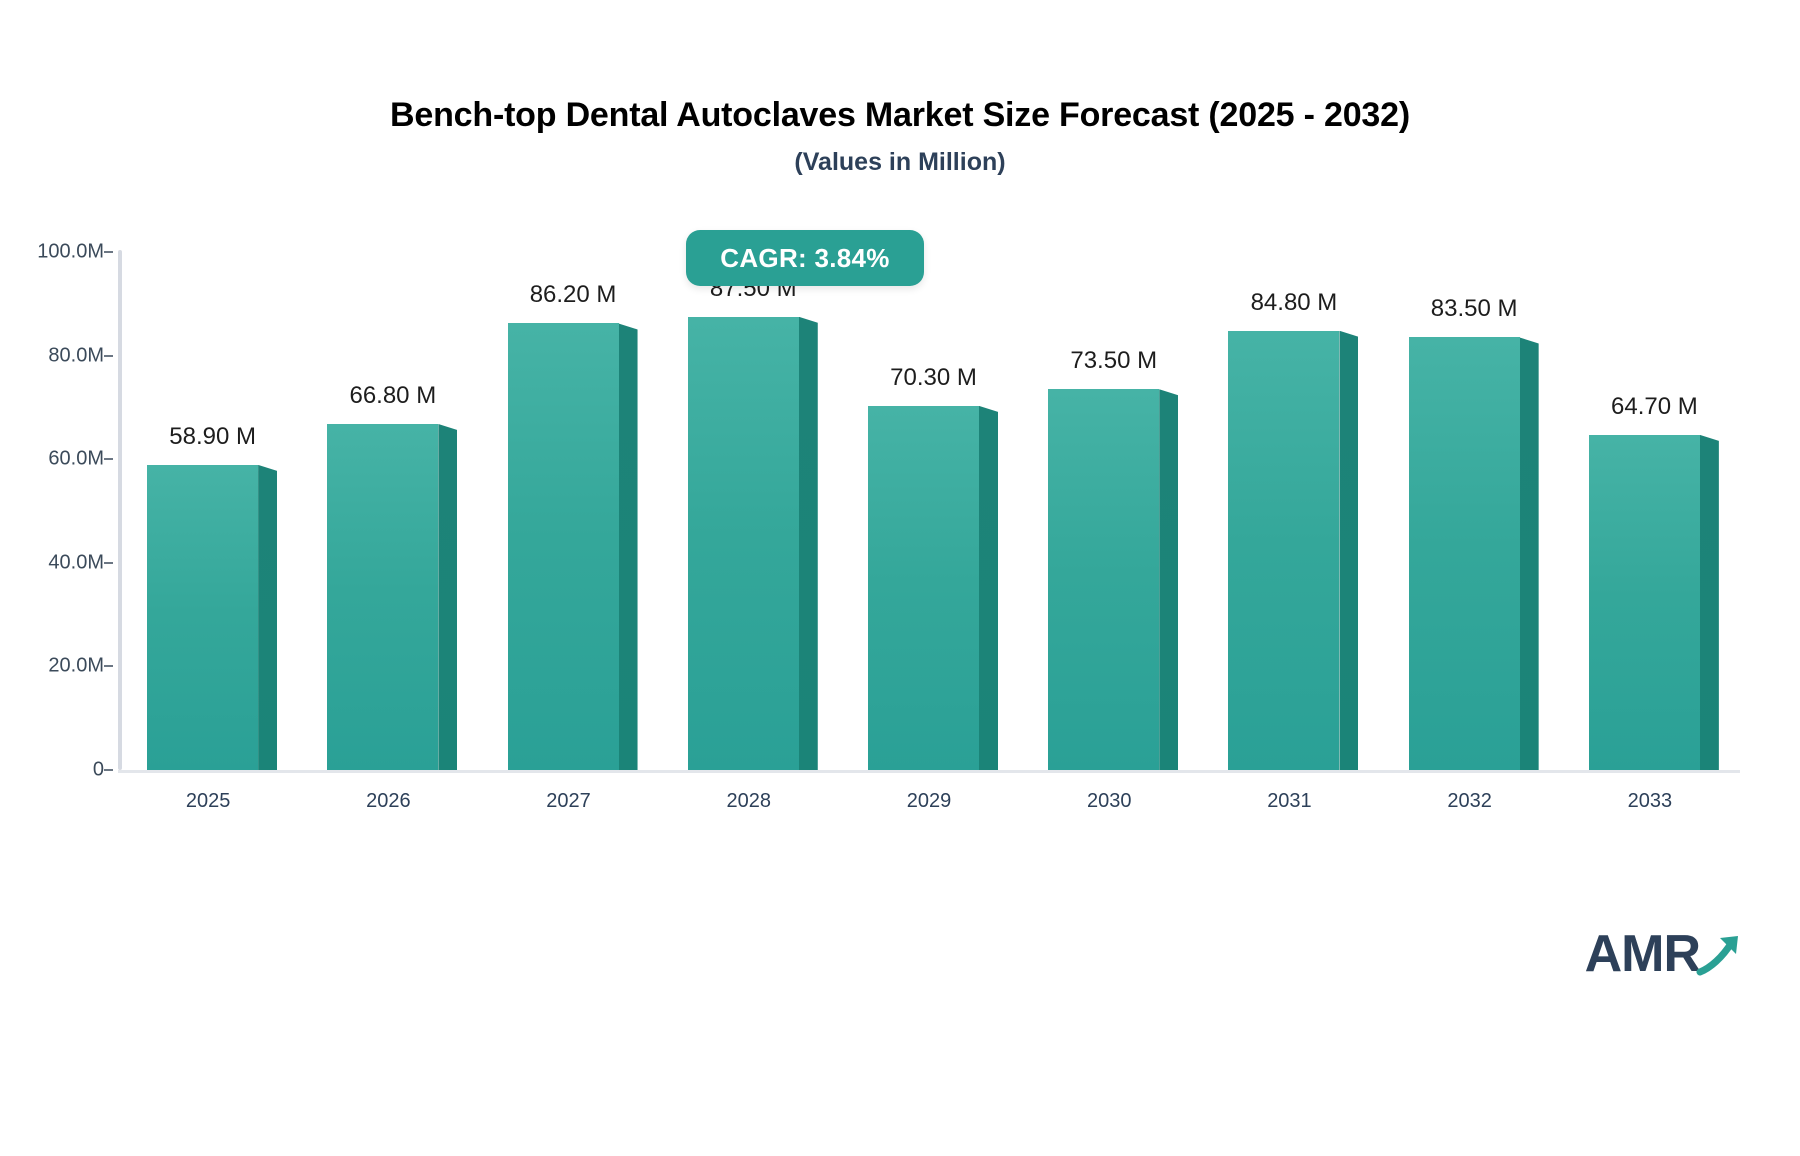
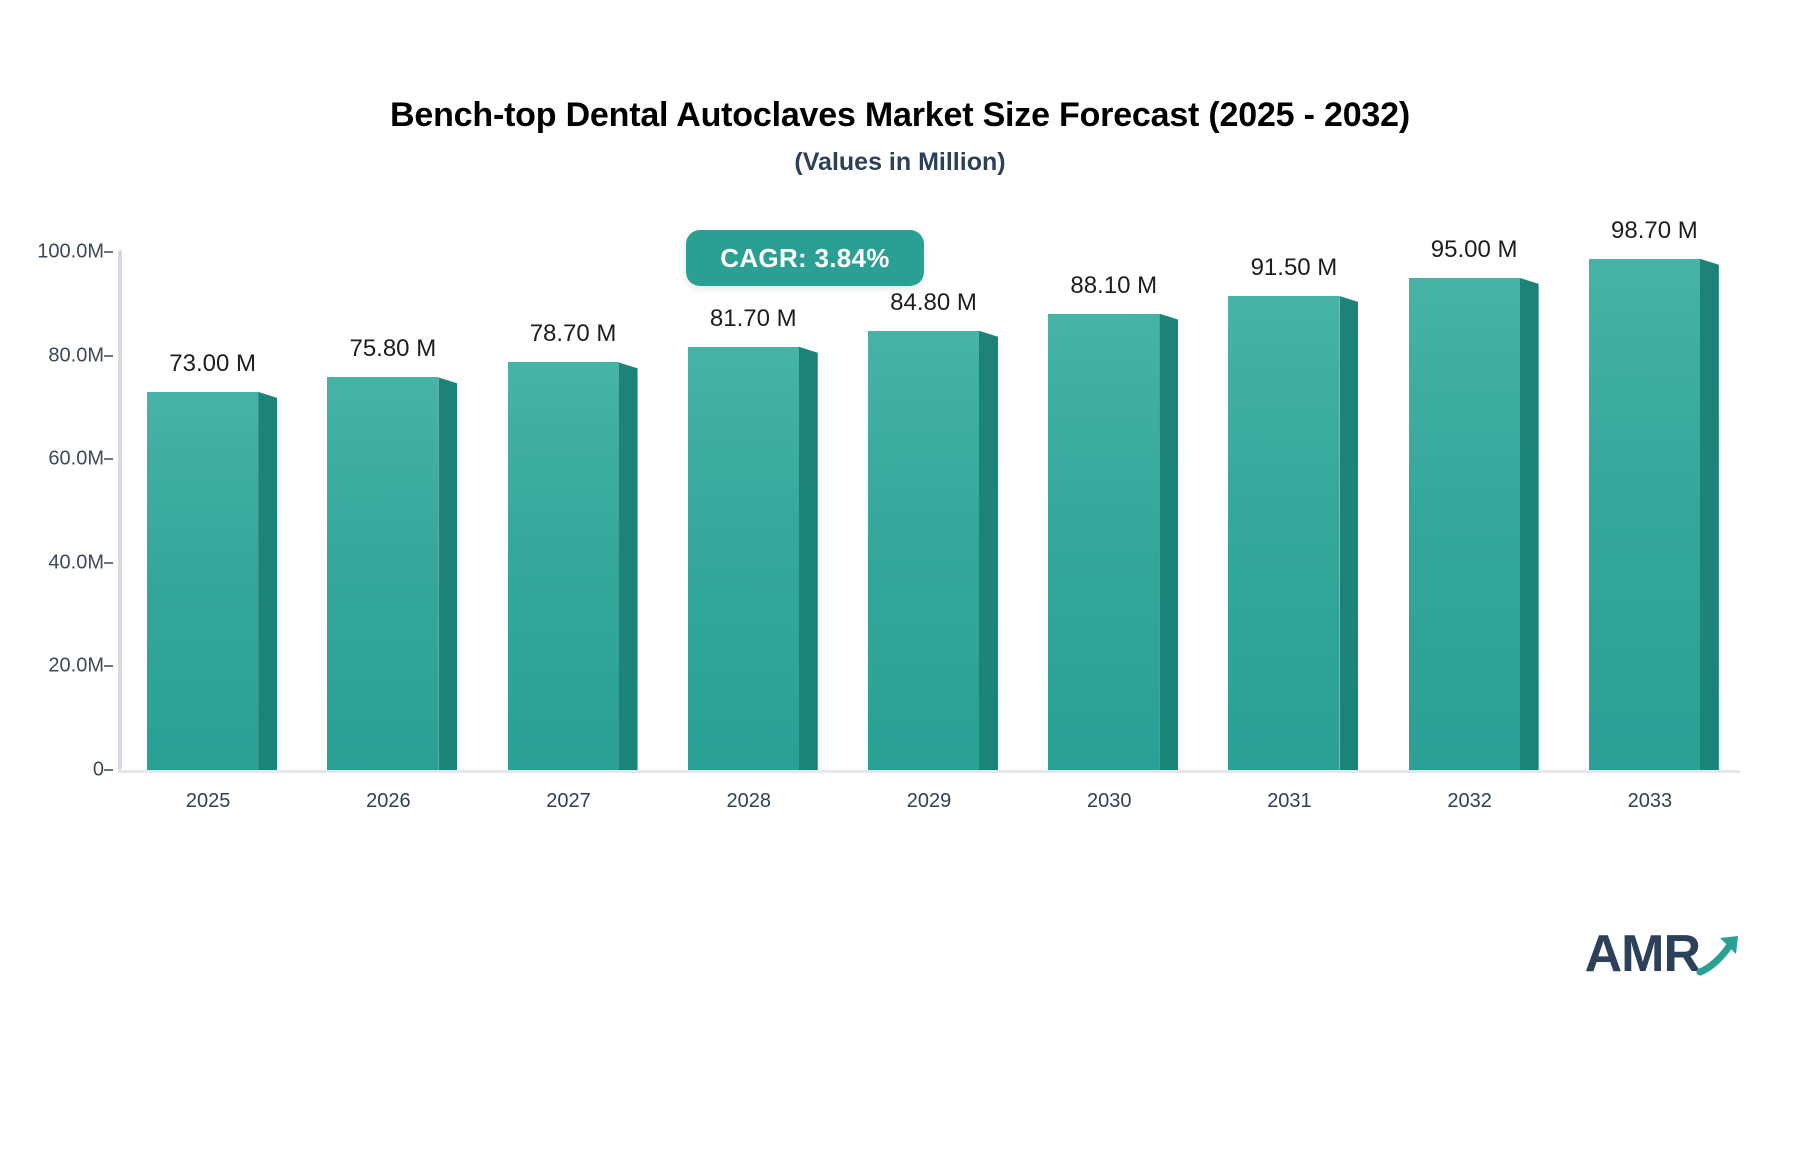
2025: 58.90 -> 73.00
2026: 66.80 -> 75.80
2027: 86.20 -> 78.70
2028: 87.50 -> 81.70
2029: 70.30 -> 84.80
2030: 73.50 -> 88.10
2031: 84.80 -> 91.50
2032: 83.50 -> 95.00
2033: 64.70 -> 98.70
